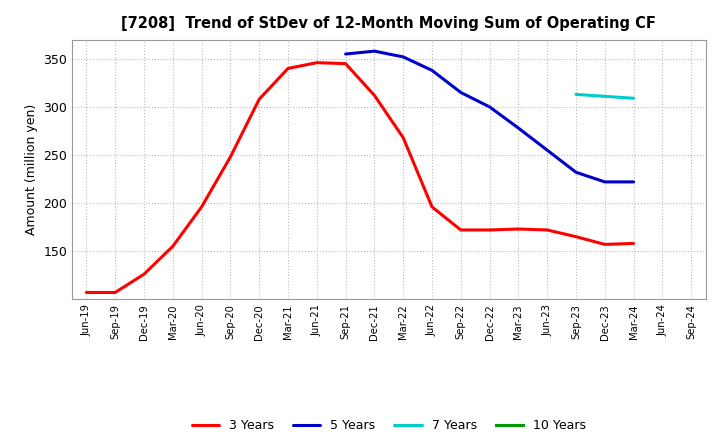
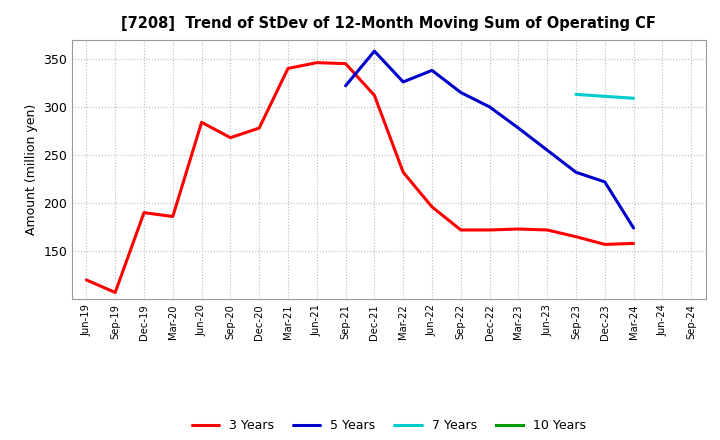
3 Years/Jun-19: 107 -> 120
3 Years/Dec-19: 126 -> 190
3 Years/Mar-20: 155 -> 186
3 Years/Jun-20: 196 -> 284
3 Years/Sep-20: 248 -> 268
3 Years/Dec-20: 308 -> 278
5 Years/Sep-21: 355 -> 322
3 Years/Mar-22: 268 -> 232
5 Years/Mar-22: 352 -> 326
5 Years/Mar-24: 222 -> 174
